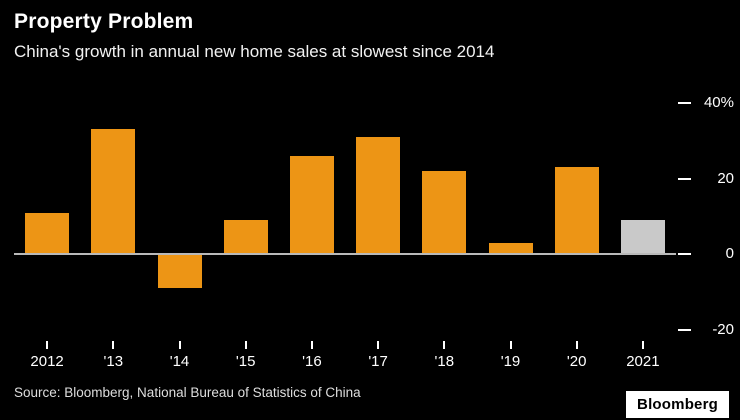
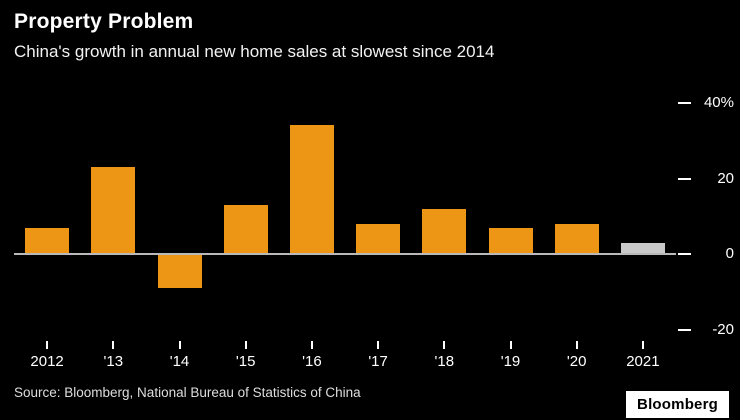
2012: 11% -> 7%
'13: 33% -> 23%
'15: 9% -> 13%
'16: 26% -> 34%
'17: 31% -> 8%
'18: 22% -> 12%
'19: 3% -> 7%
'20: 23% -> 8%
2021: 9% -> 3%
